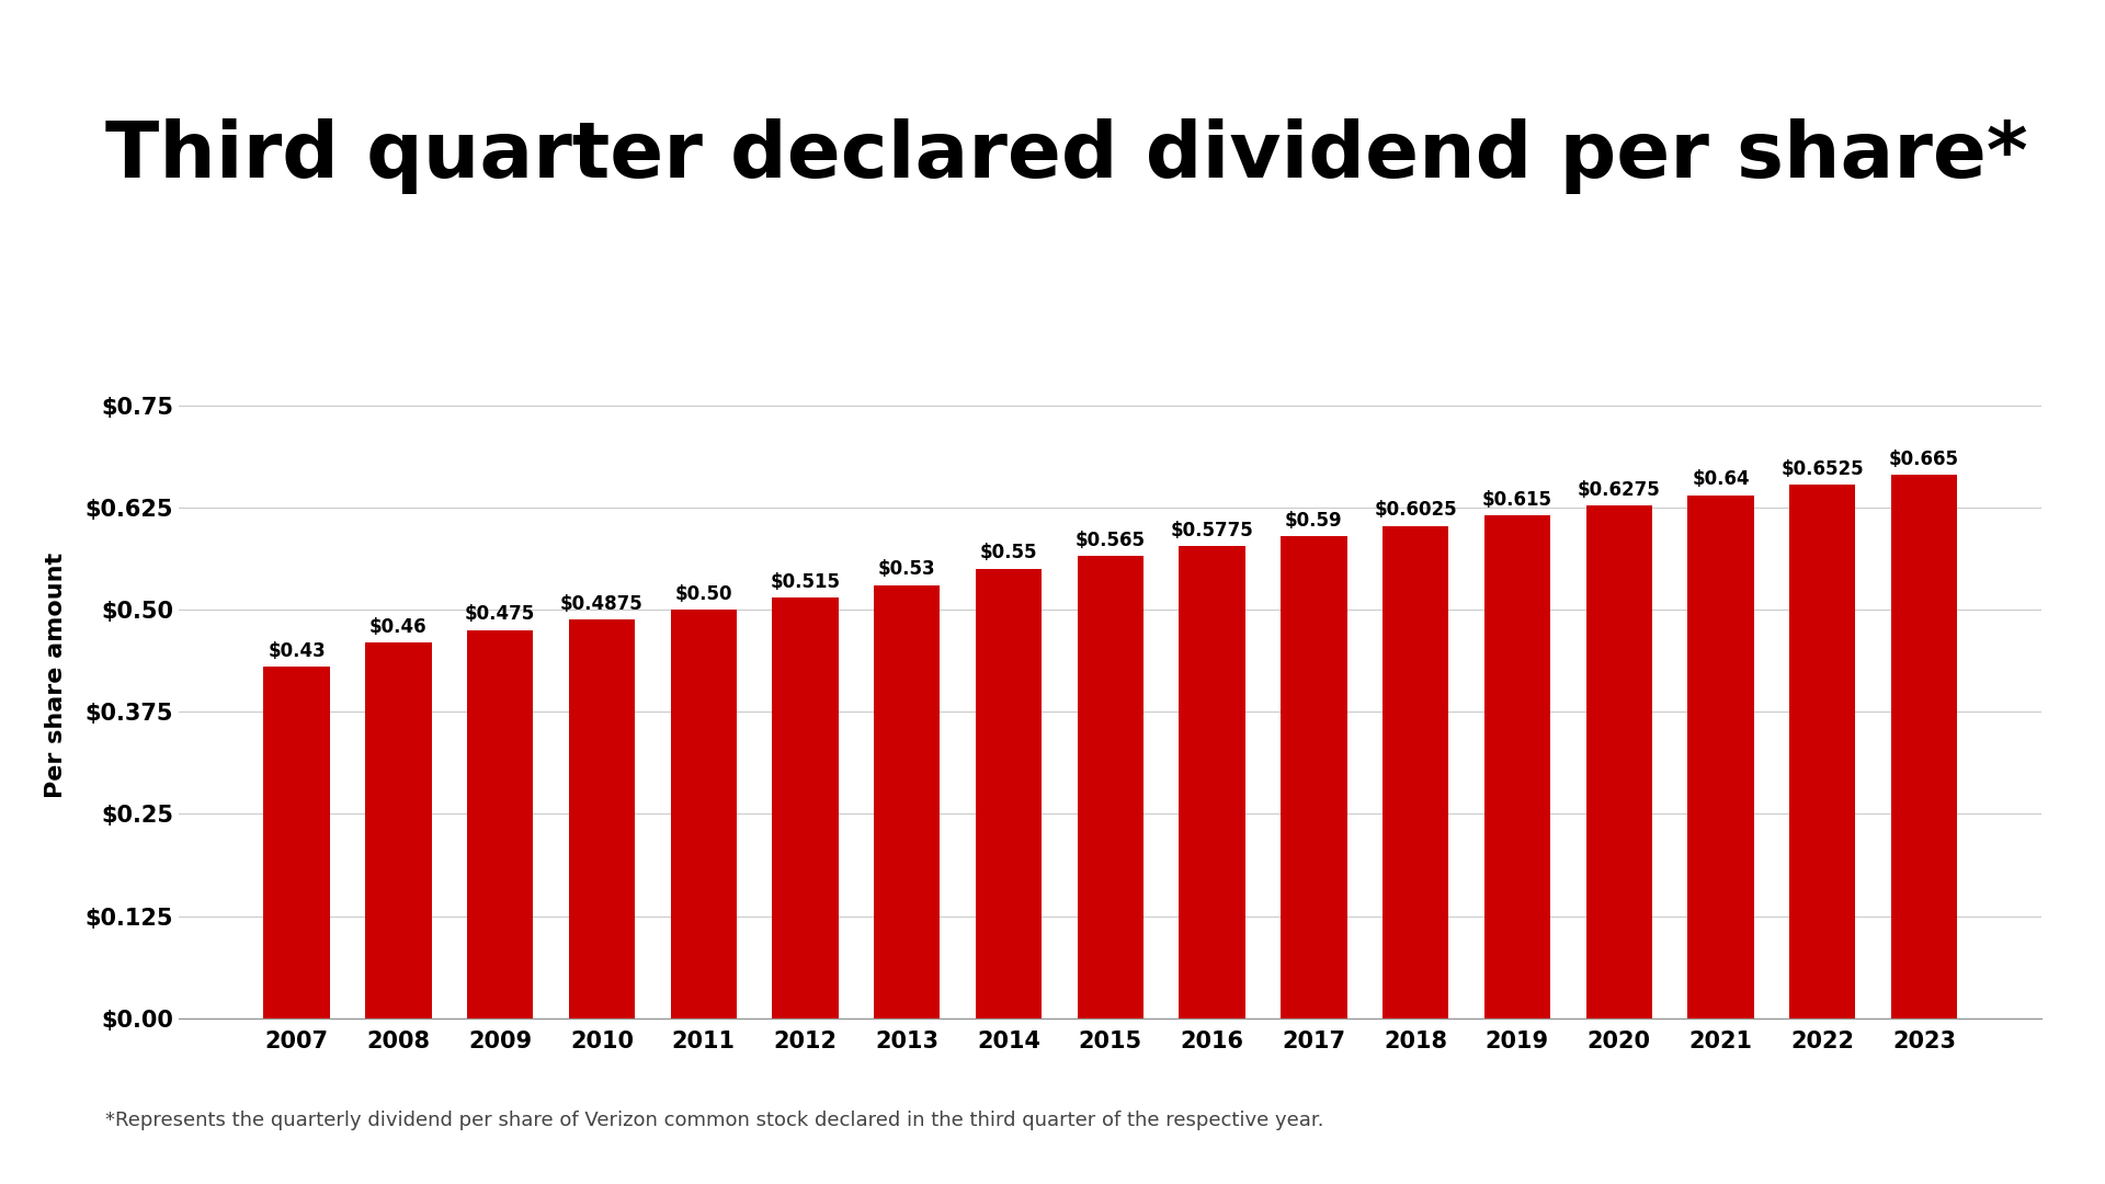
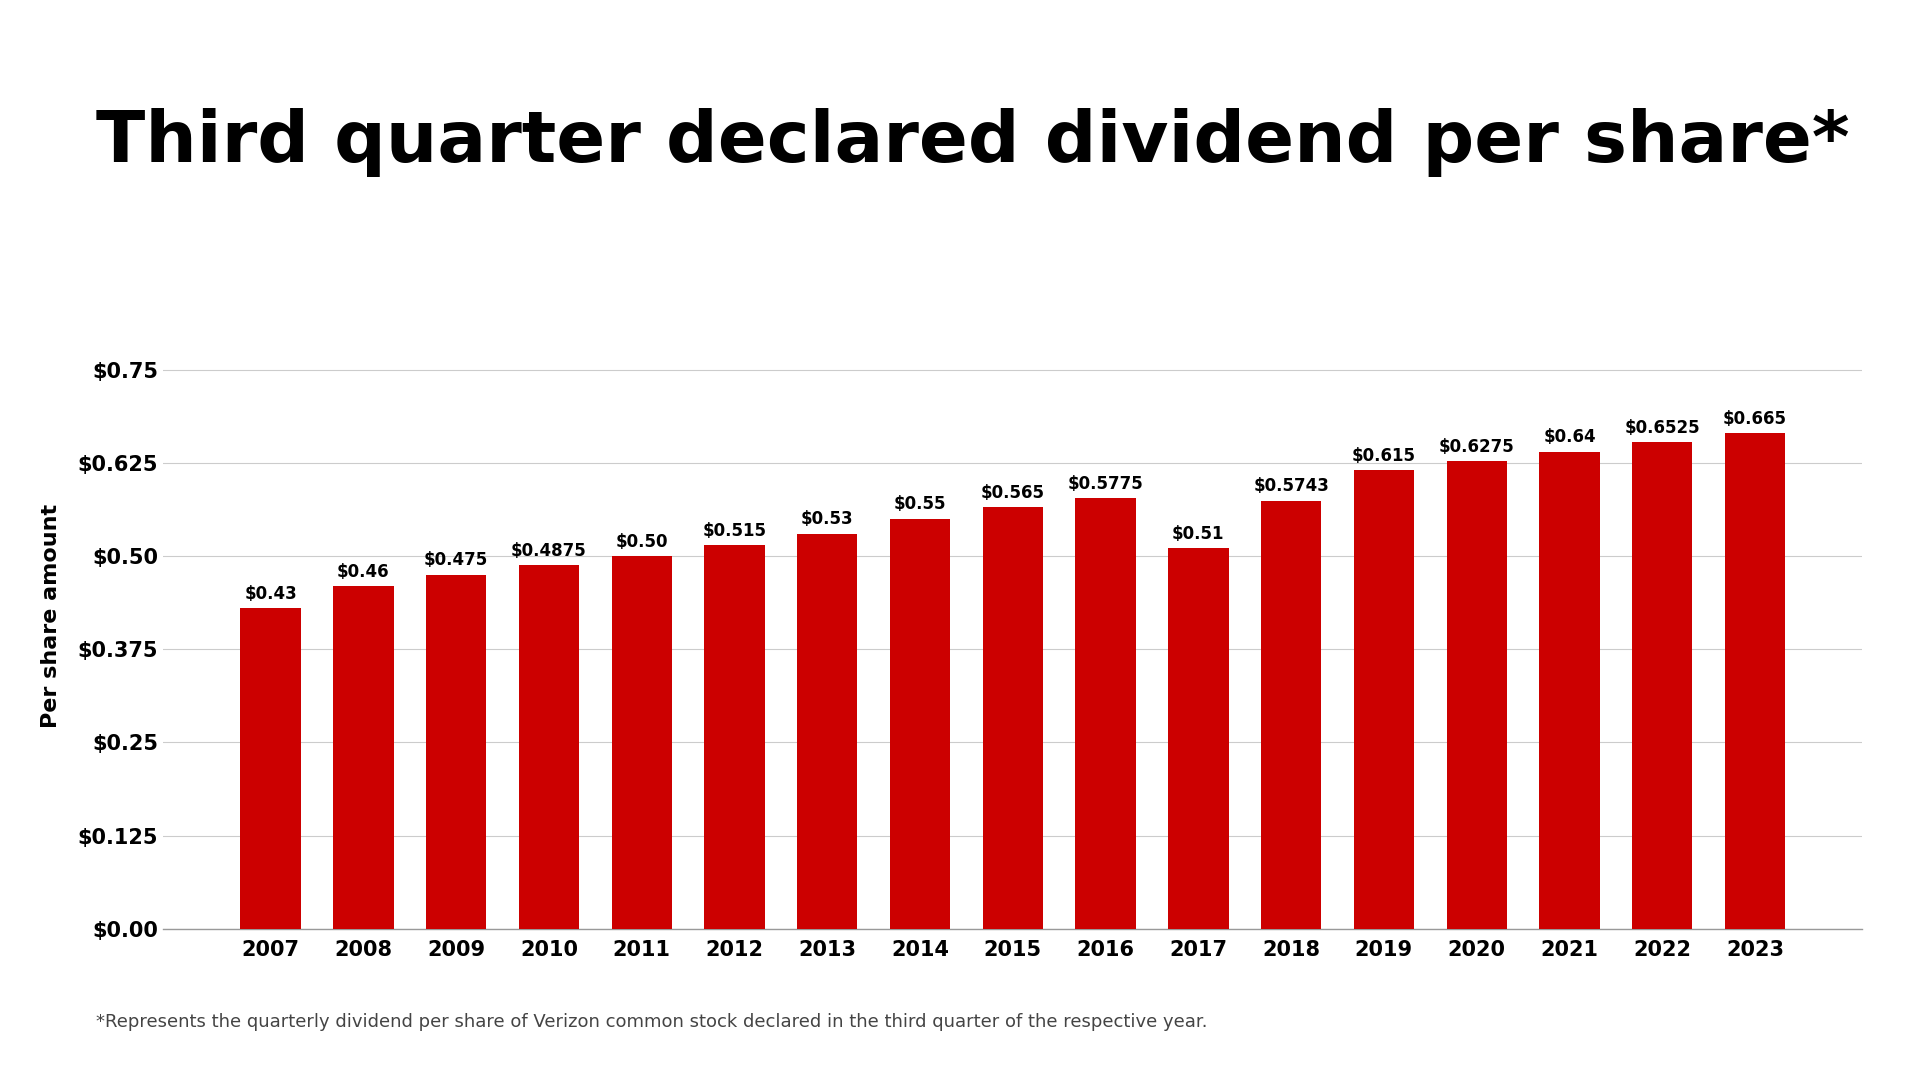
2017: $0.59 -> $0.51
2018: $0.6025 -> $0.5743
